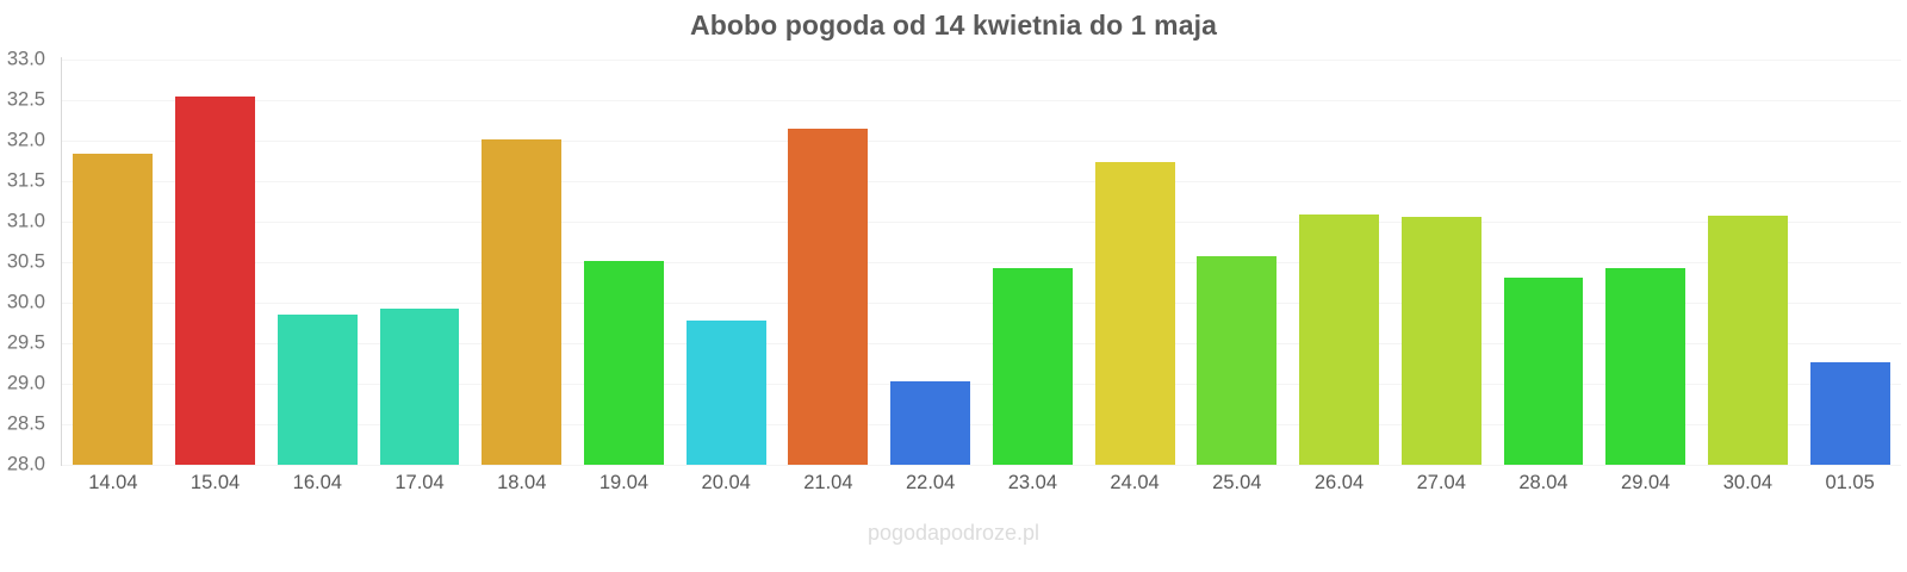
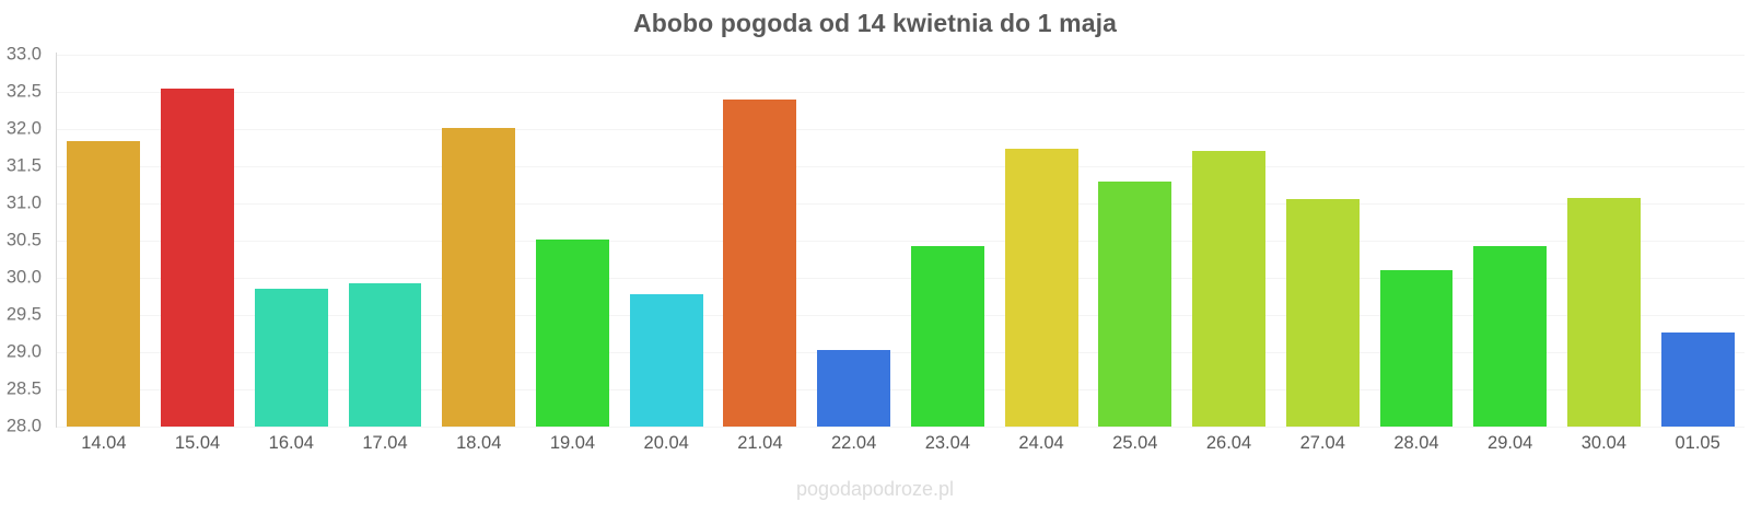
21.04: 32.1 -> 32.4
25.04: 30.6 -> 31.3
26.04: 31.1 -> 31.7
28.04: 30.3 -> 30.1
